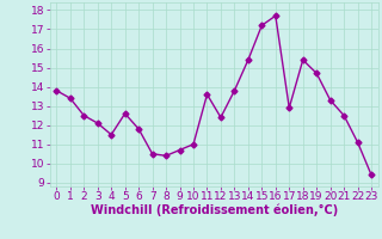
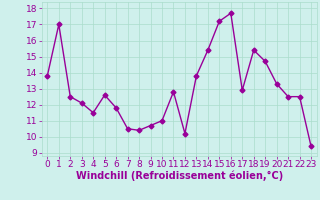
1: 13.4 -> 17.0
11: 13.6 -> 12.8
12: 12.4 -> 10.2
22: 11.1 -> 12.5
